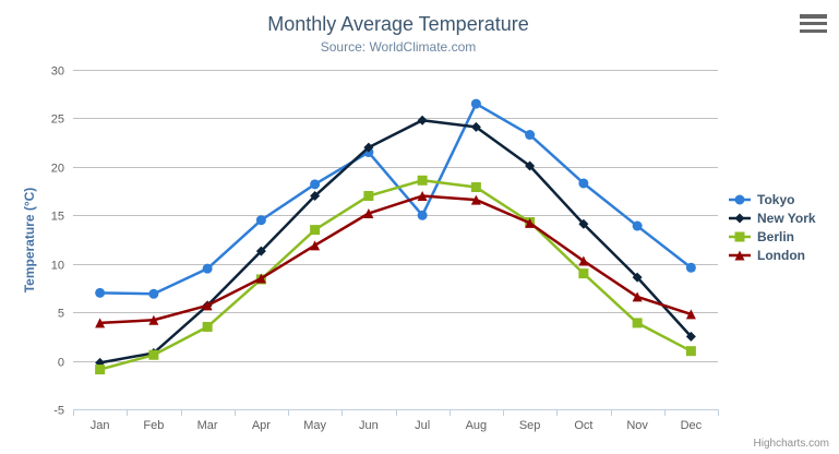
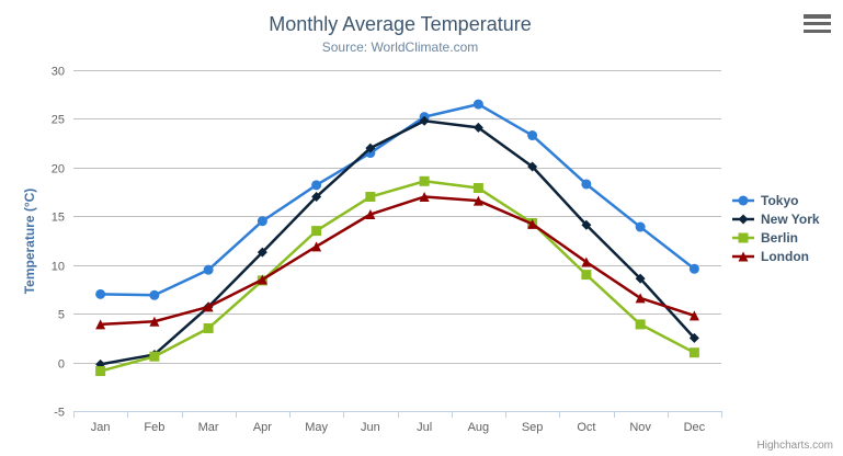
Tokyo/Jul: 15 -> 25
